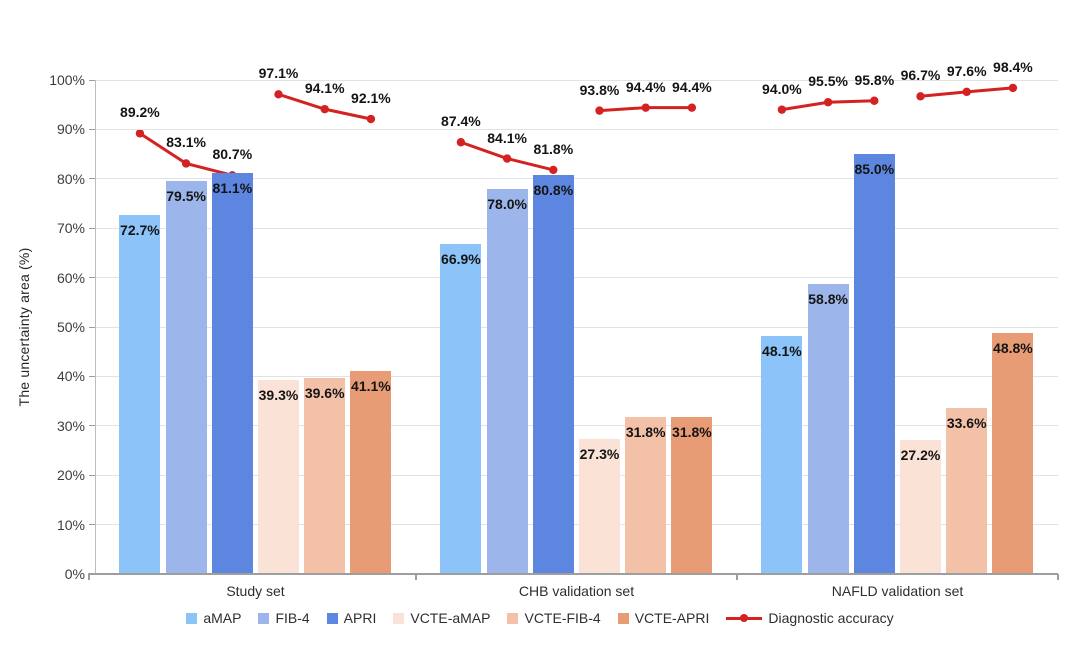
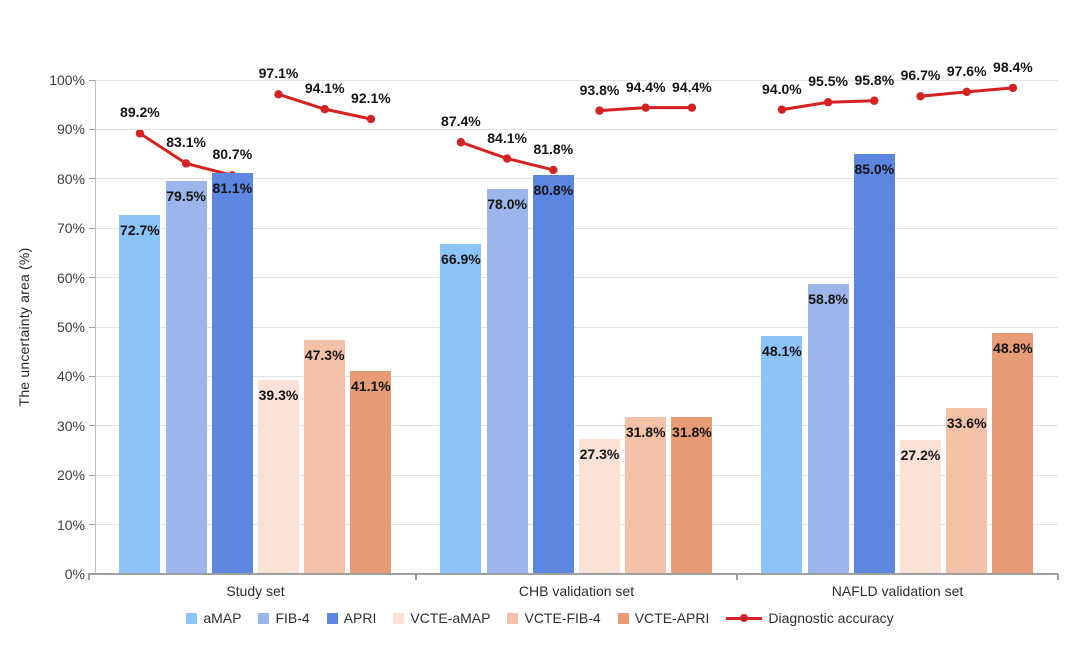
VCTE-FIB-4/Study set: 39.6% -> 47.3%
